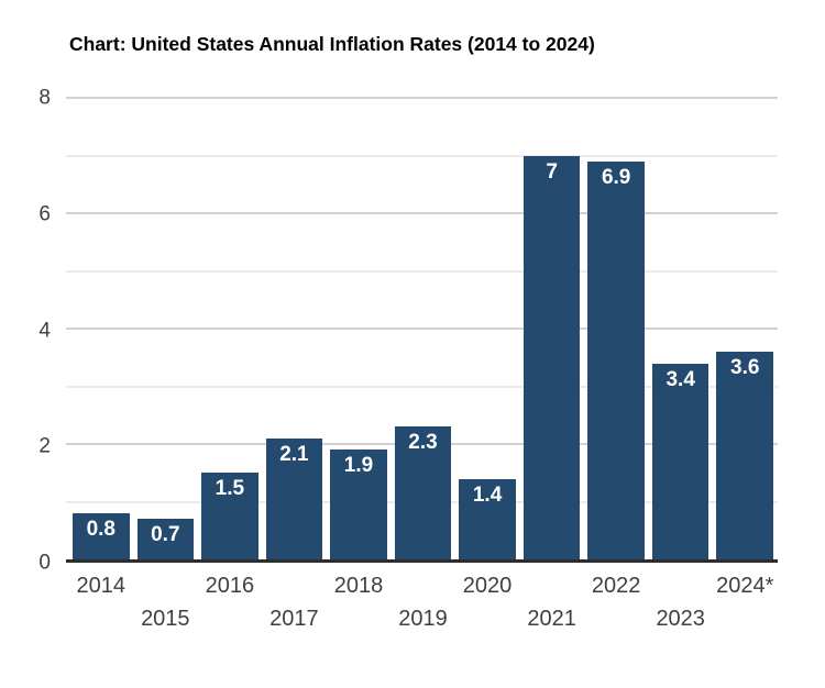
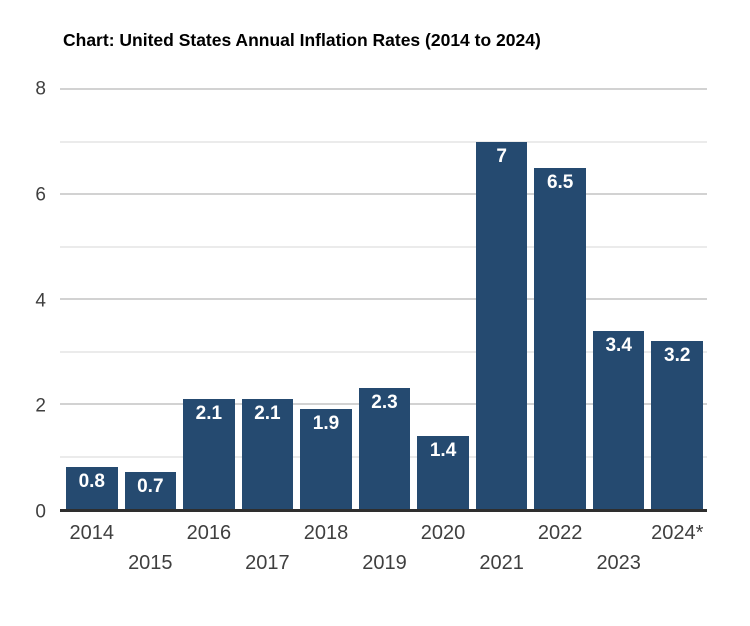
2016: 1.5 -> 2.1
2022: 6.9 -> 6.5
2024*: 3.6 -> 3.2
